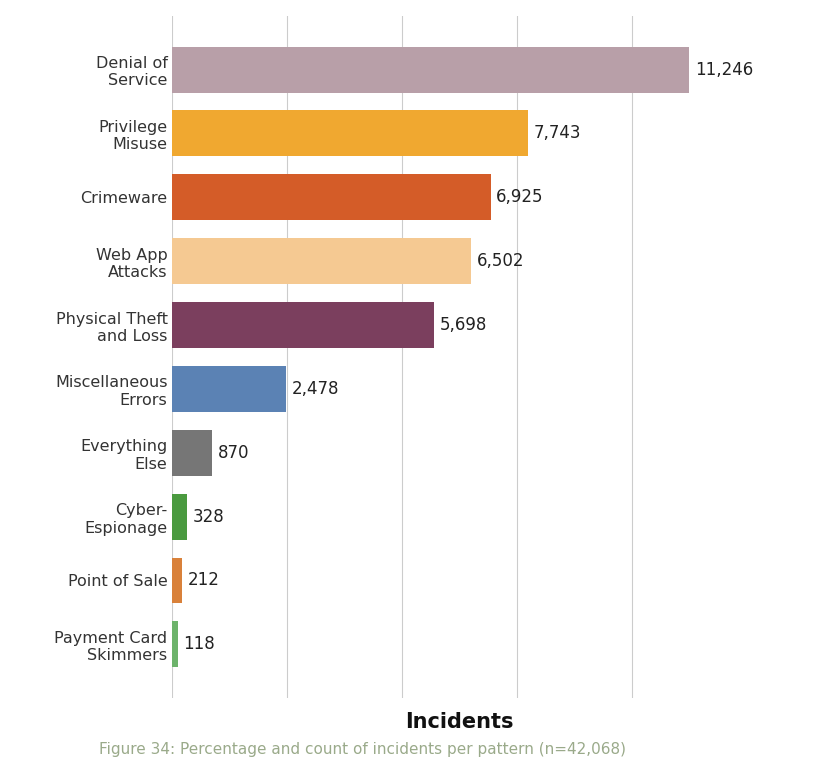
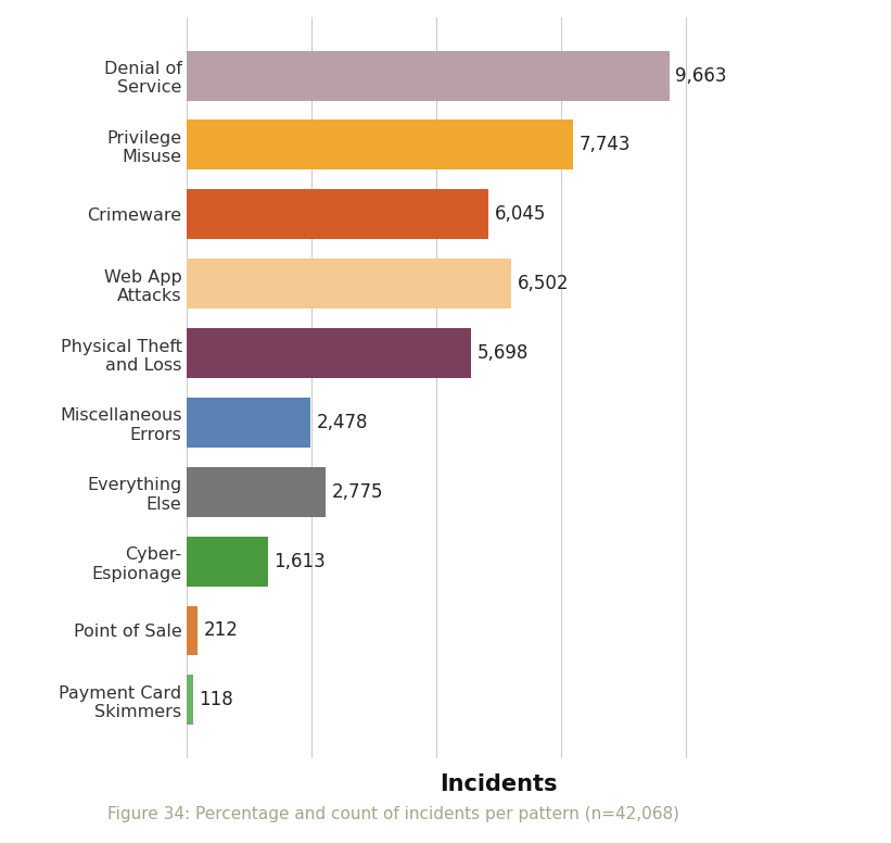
Denial of Service: 11,246 -> 9,663
Crimeware: 6,925 -> 6,045
Everything Else: 870 -> 2,775
Cyber- Espionage: 328 -> 1,613
